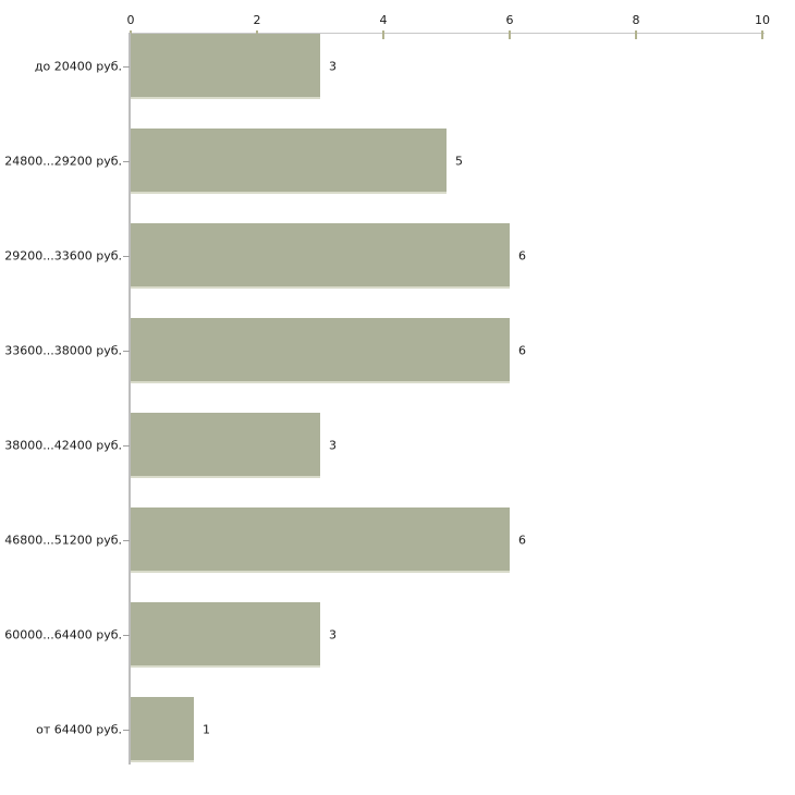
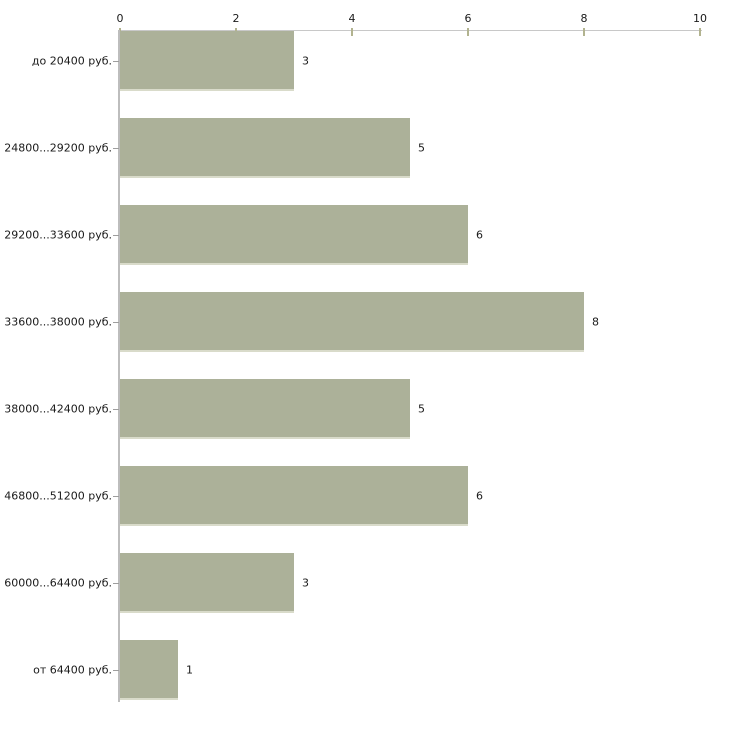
33600...38000 руб.: 6 -> 8
38000...42400 руб.: 3 -> 5
